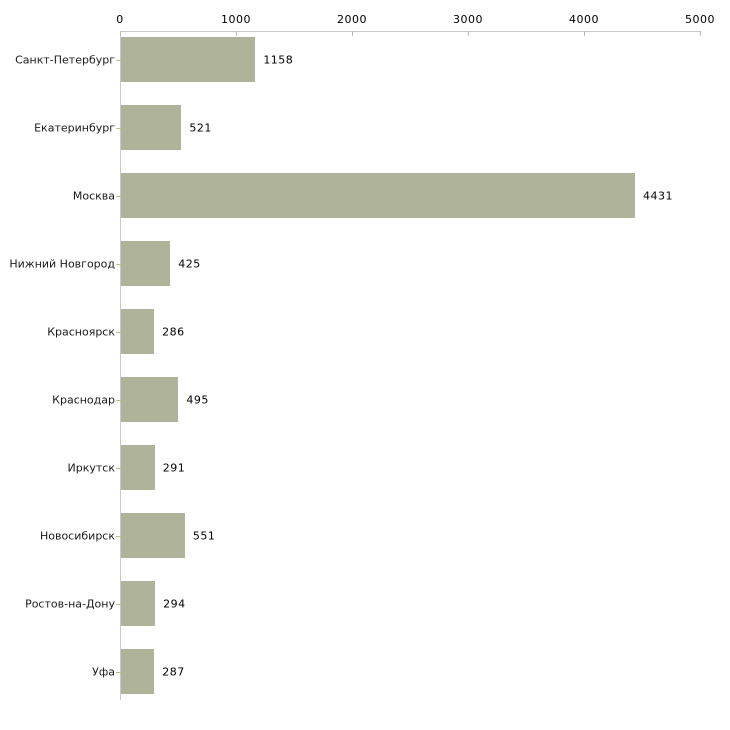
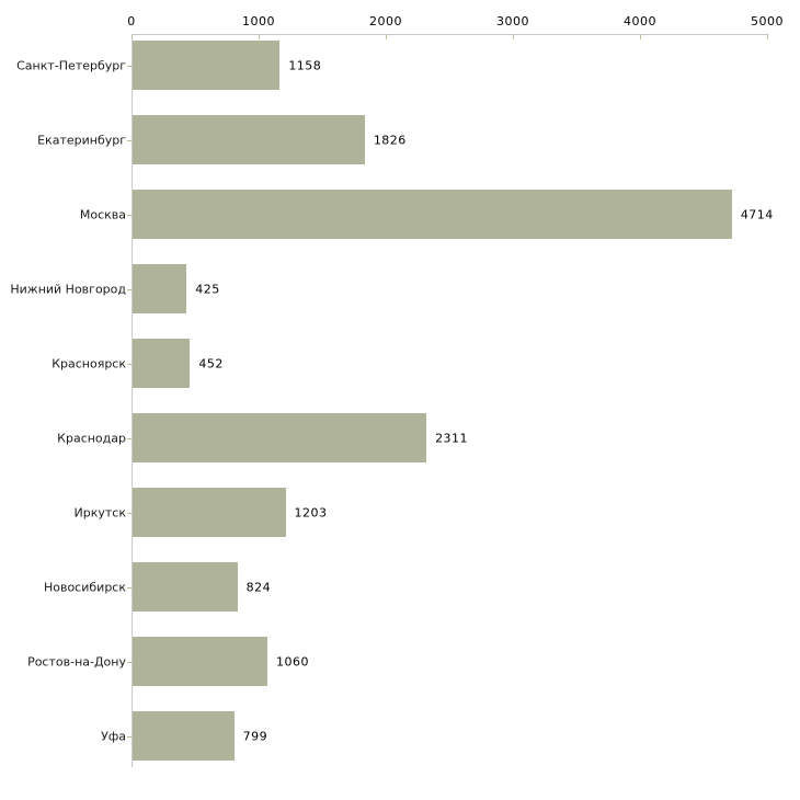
Екатеринбург: 521 -> 1826
Москва: 4431 -> 4714
Красноярск: 286 -> 452
Краснодар: 495 -> 2311
Иркутск: 291 -> 1203
Новосибирск: 551 -> 824
Ростов-на-Дону: 294 -> 1060
Уфа: 287 -> 799
